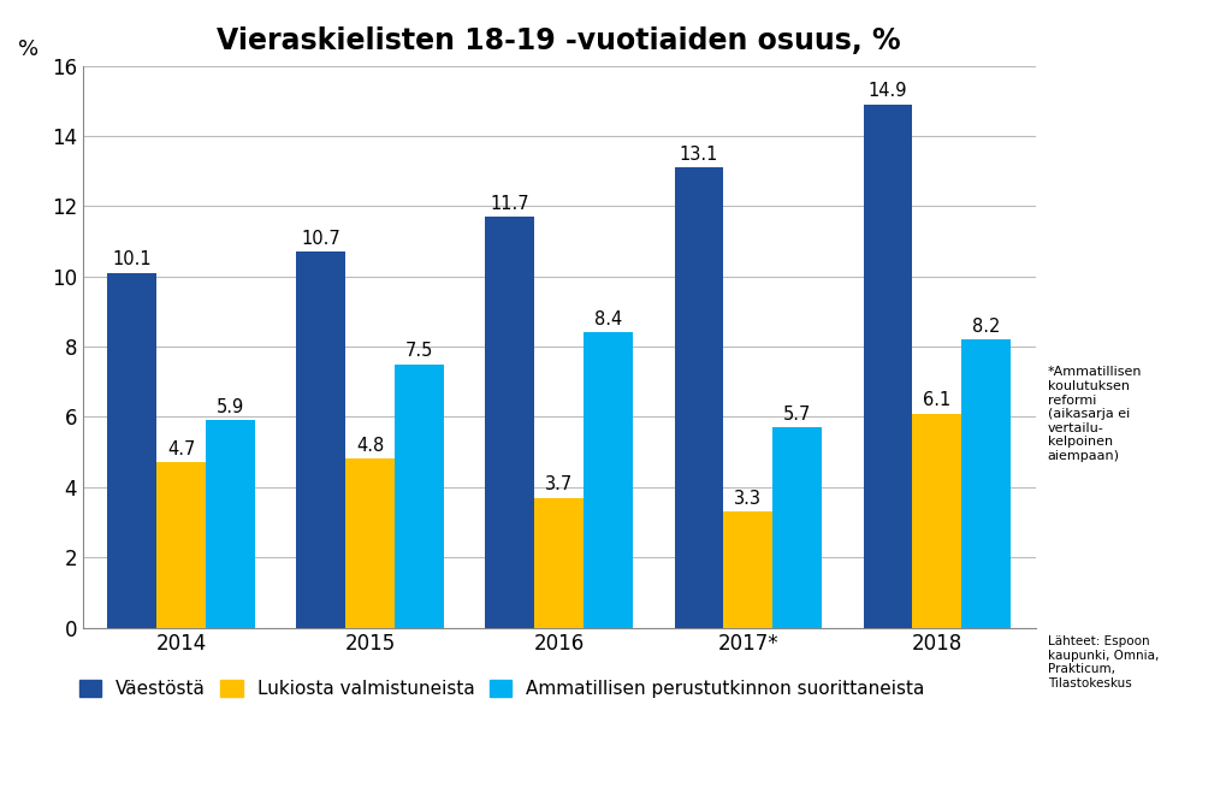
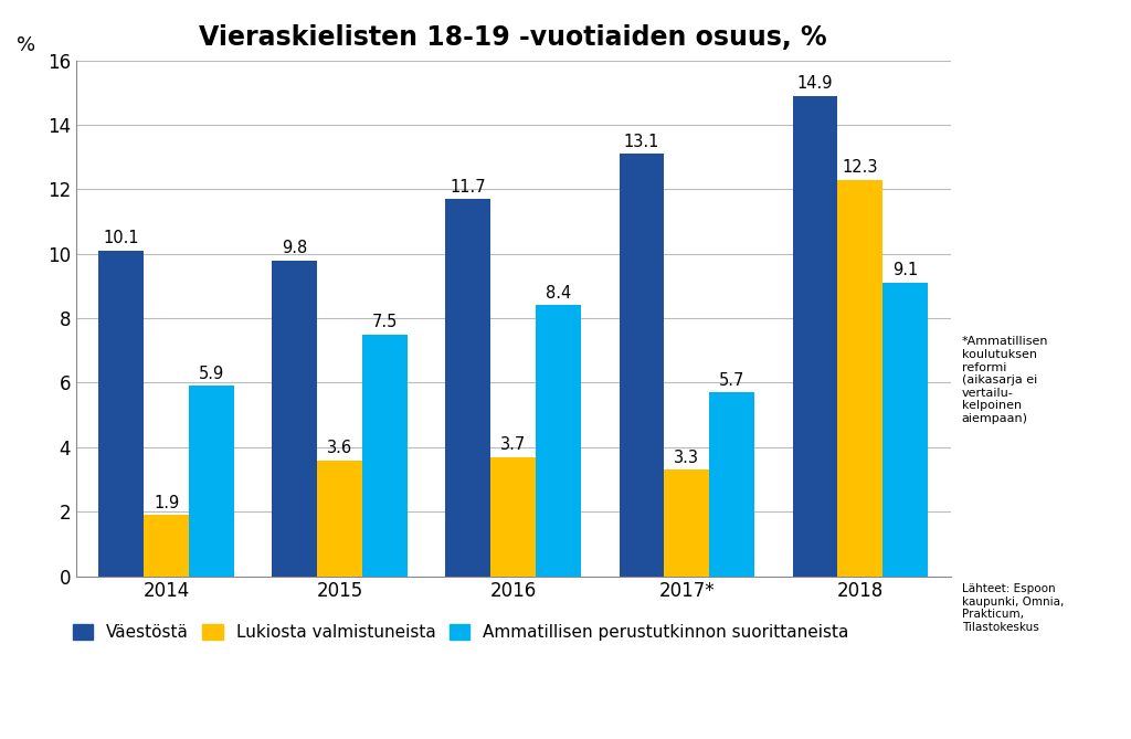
Lukiosta valmistuneista/2014: 4.7 -> 1.9
Väestöstä/2015: 10.7 -> 9.8
Lukiosta valmistuneista/2015: 4.8 -> 3.6
Lukiosta valmistuneista/2018: 6.1 -> 12.3
Ammatillisen perustutkinnon suorittaneista/2018: 8.2 -> 9.1
